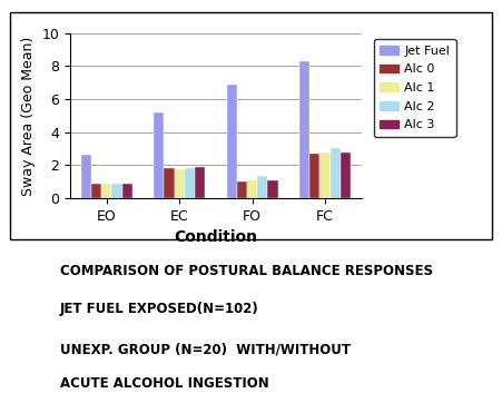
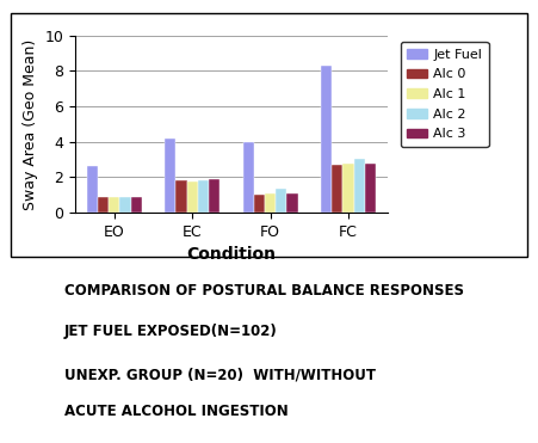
Jet Fuel/EC: 5.2 -> 4.2
Jet Fuel/FO: 6.9 -> 4.0
